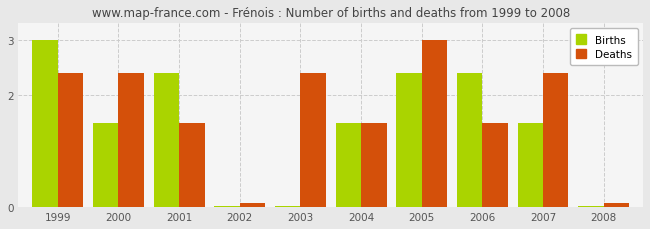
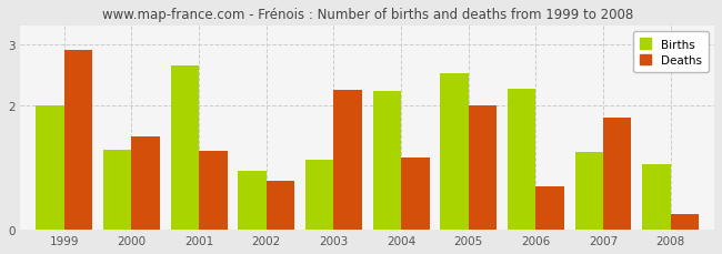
Births/1999: 3.00 -> 2.00
Deaths/1999: 2.40 -> 2.90
Births/2000: 1.50 -> 1.30
Deaths/2000: 2.40 -> 1.50
Births/2001: 2.40 -> 2.66
Deaths/2001: 1.50 -> 1.28
Births/2002: 0.03 -> 0.96
Deaths/2002: 0.08 -> 0.80
Births/2003: 0.03 -> 1.14
Deaths/2003: 2.40 -> 2.26
Births/2004: 1.50 -> 2.24
Deaths/2004: 1.50 -> 1.16
Births/2005: 2.40 -> 2.52
Deaths/2005: 3.00 -> 2.00
Births/2006: 2.40 -> 2.28
Deaths/2006: 1.50 -> 0.70
Births/2007: 1.50 -> 1.26
Deaths/2007: 2.40 -> 1.82
Births/2008: 0.03 -> 1.06
Deaths/2008: 0.08 -> 0.26
